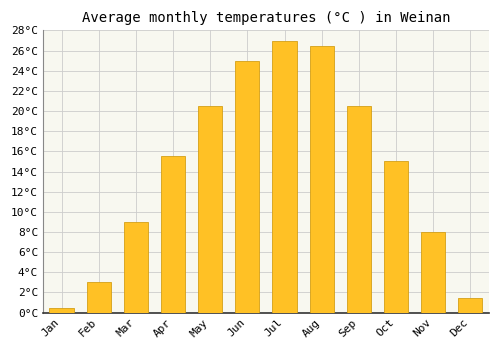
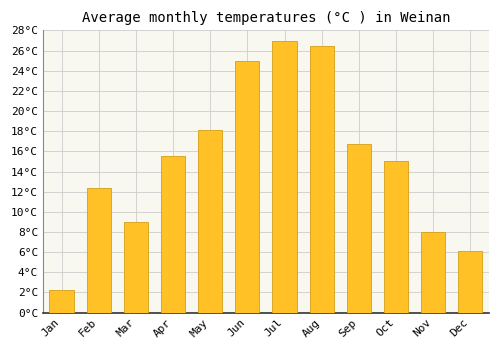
Jan: 0.5°C -> 2.2°C
Feb: 3.0°C -> 12.4°C
May: 20.5°C -> 18.1°C
Sep: 20.5°C -> 16.7°C
Dec: 1.5°C -> 6.1°C
